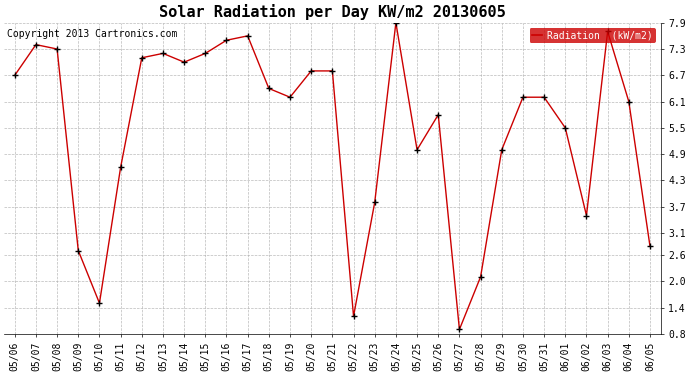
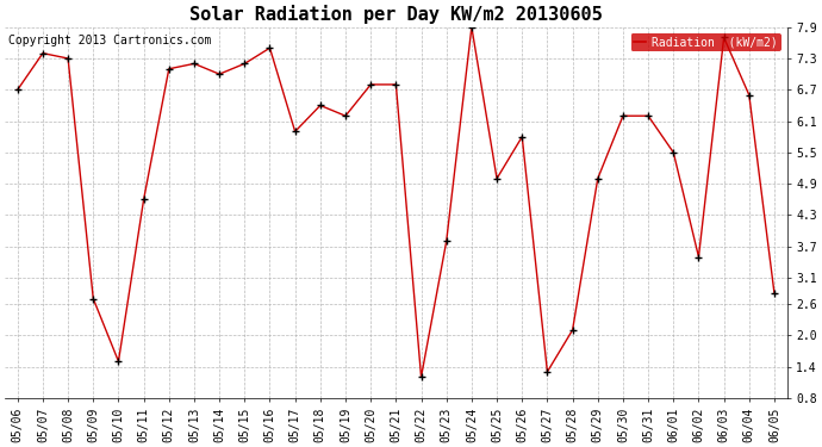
05/17: 7.6 -> 5.9
05/27: 0.9 -> 1.3
06/04: 6.1 -> 6.6
